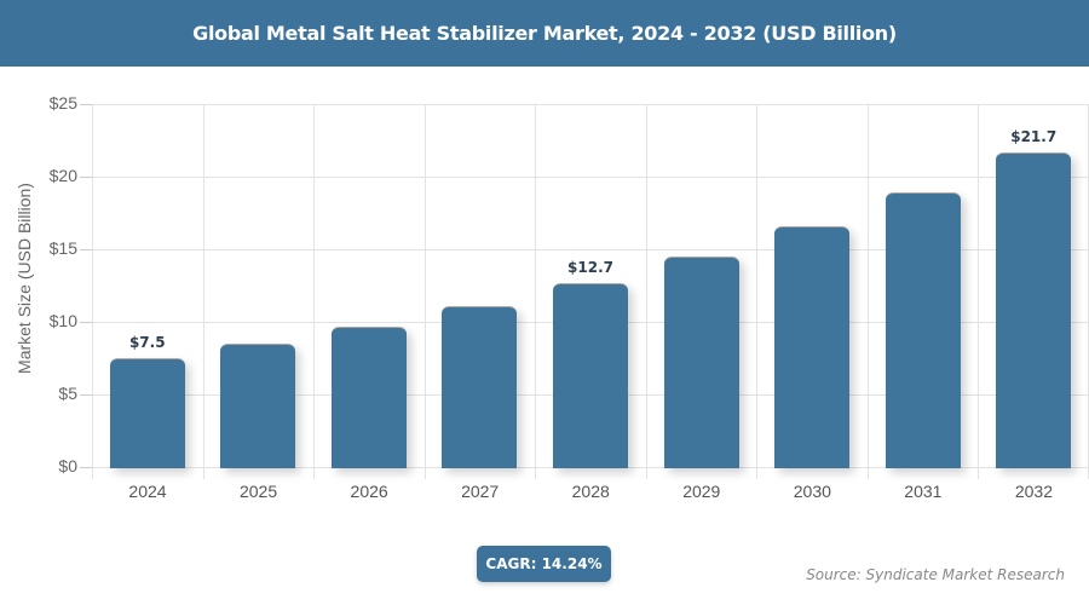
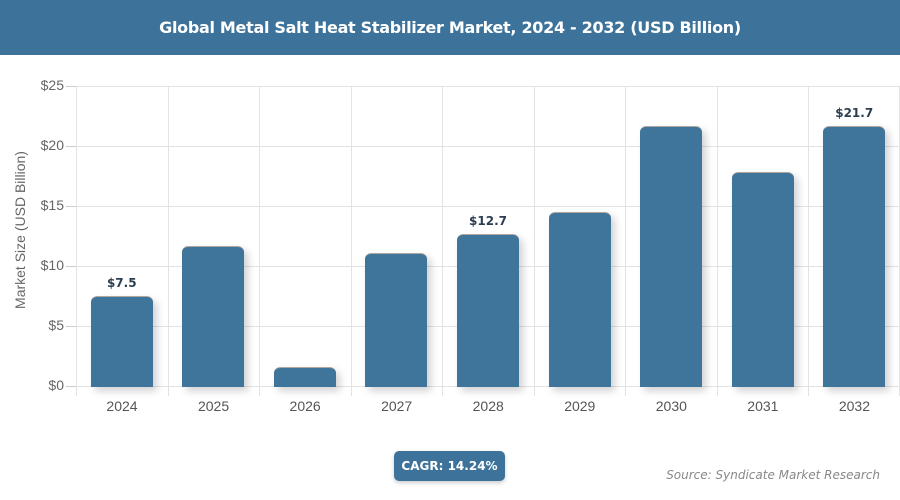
2025: $8.5 -> $11.7
2026: $9.7 -> $1.6
2030: $16.6 -> $21.7
2031: $18.9 -> $17.8
